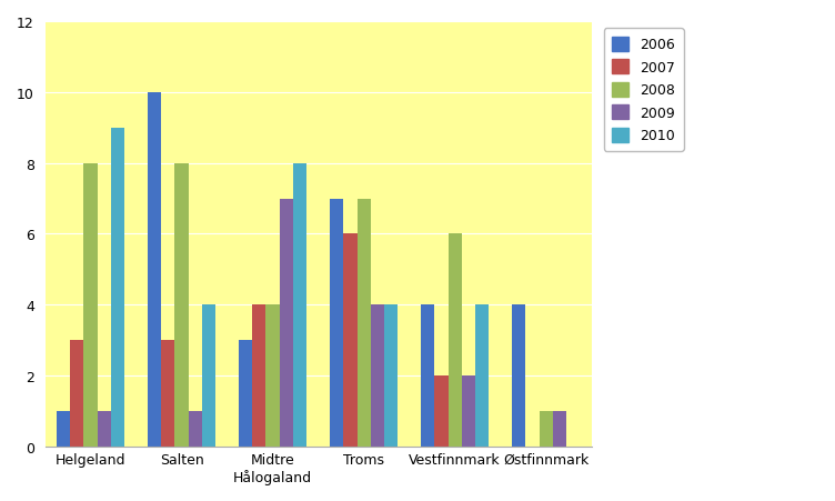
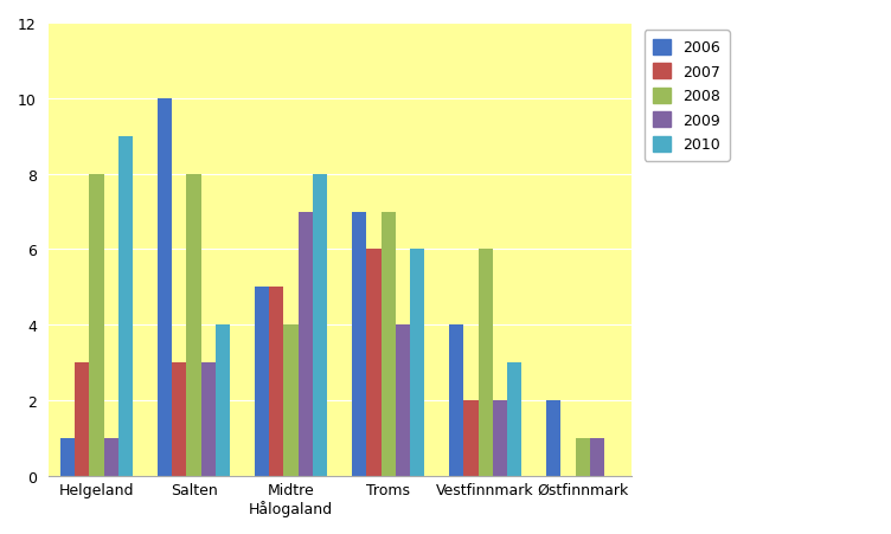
2009/Salten: 1 -> 3
2006/Midtre Hålogaland: 3 -> 5
2007/Midtre Hålogaland: 4 -> 5
2010/Troms: 4 -> 6
2010/Vestfinnmark: 4 -> 3
2006/Østfinnmark: 4 -> 2
